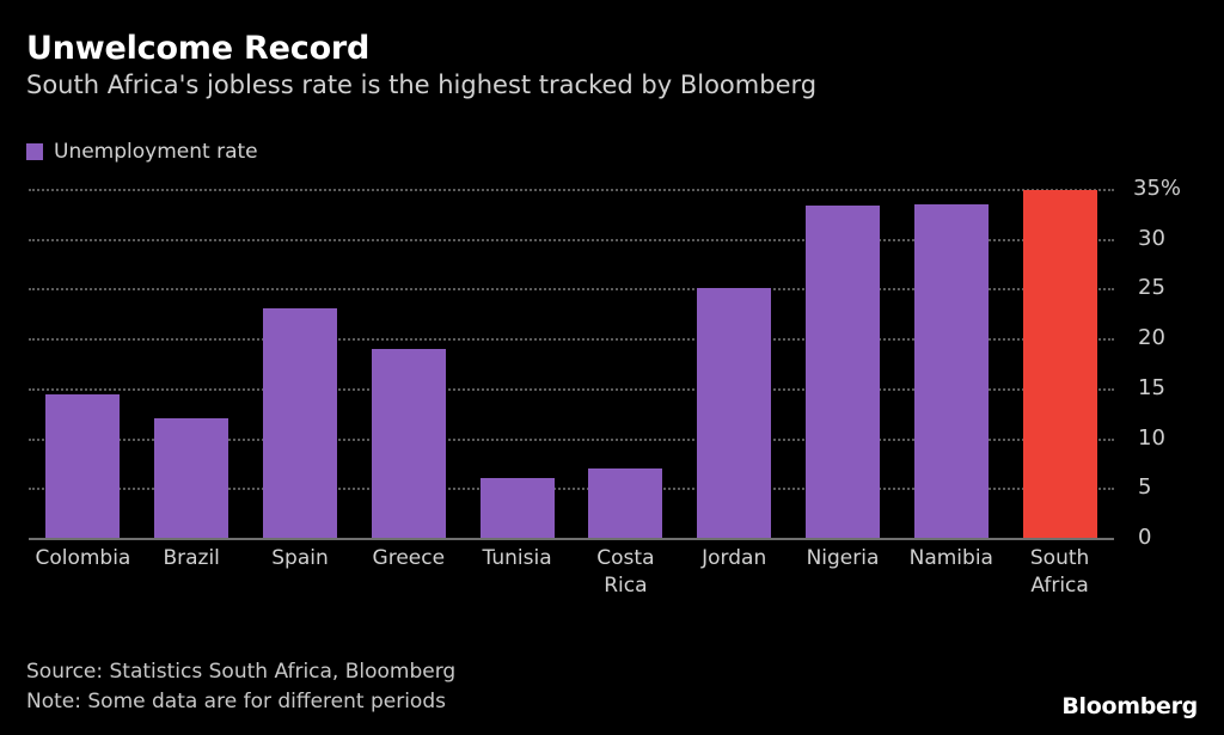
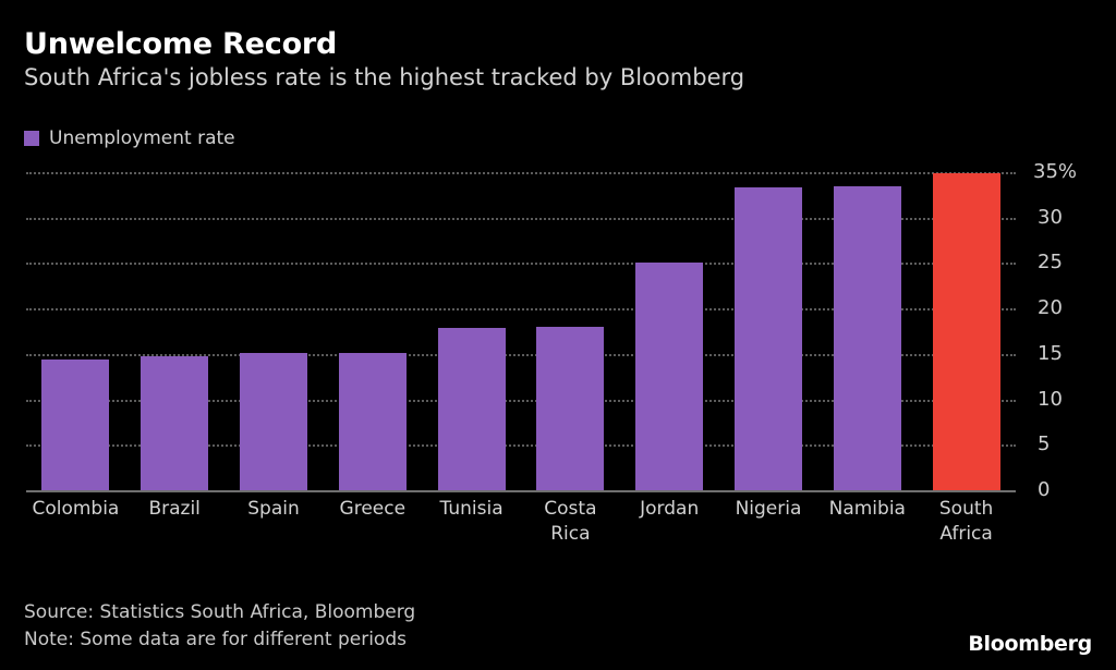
Brazil: 12 -> 15
Spain: 23 -> 15
Greece: 19 -> 15
Tunisia: 6 -> 18
Costa Rica: 7 -> 18
